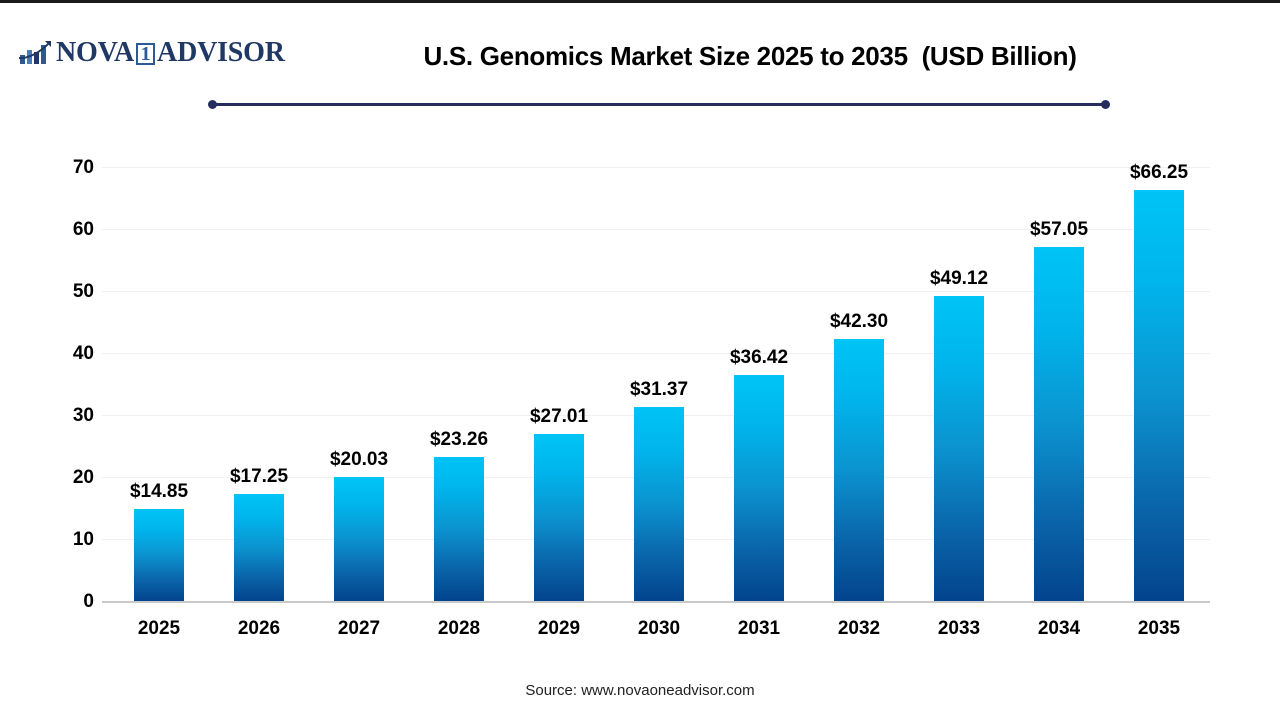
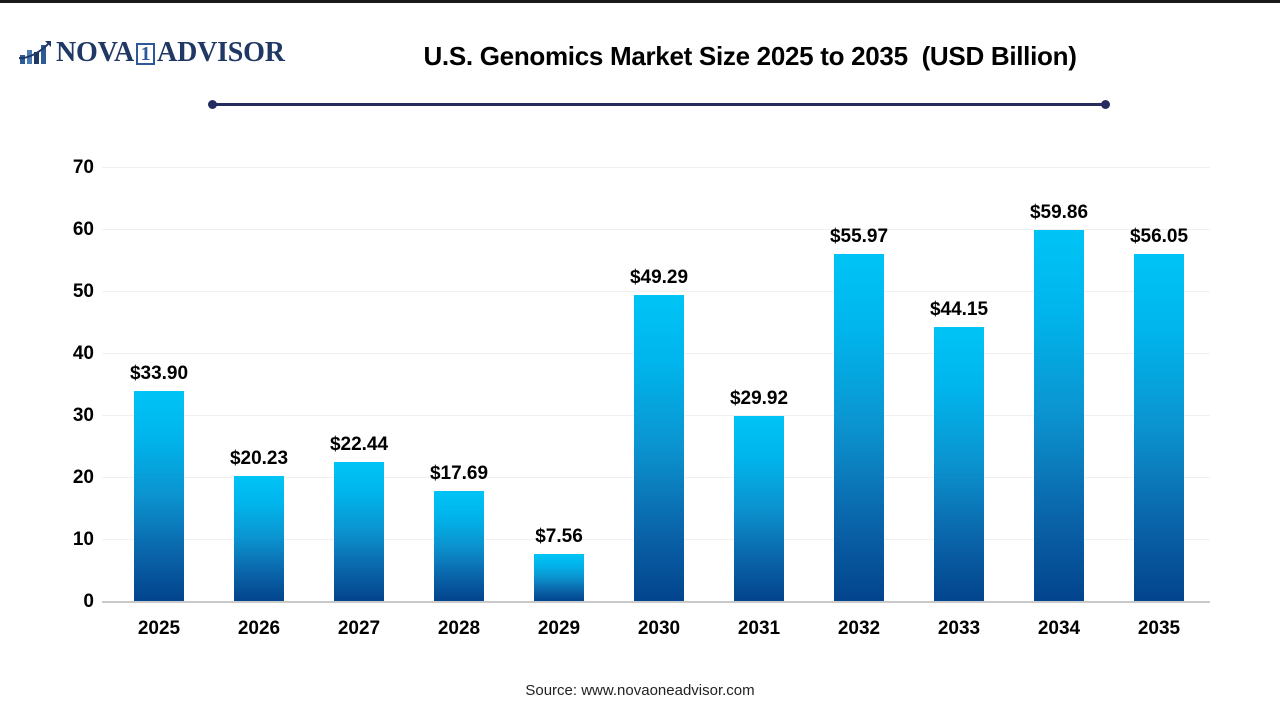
2025: $14.85 -> $33.90
2026: $17.25 -> $20.23
2027: $20.03 -> $22.44
2028: $23.26 -> $17.69
2029: $27.01 -> $7.56
2030: $31.37 -> $49.29
2031: $36.42 -> $29.92
2032: $42.30 -> $55.97
2033: $49.12 -> $44.15
2034: $57.05 -> $59.86
2035: $66.25 -> $56.05
